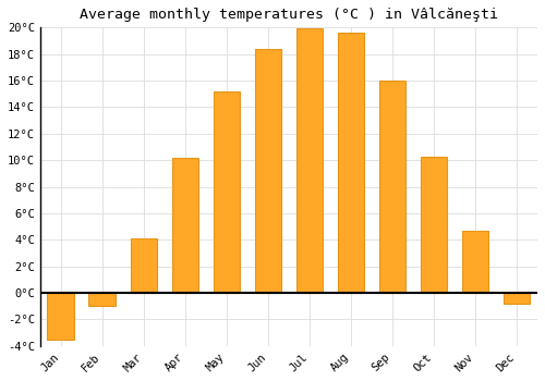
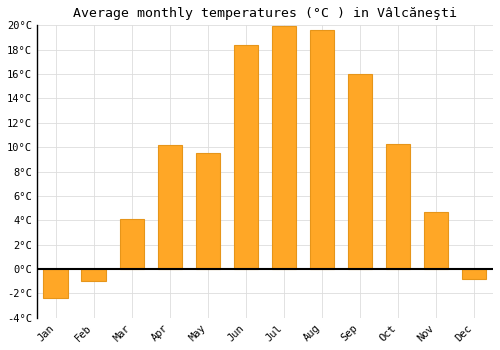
Jan: -3.5°C -> -2.4°C
May: 15.2°C -> 9.5°C
